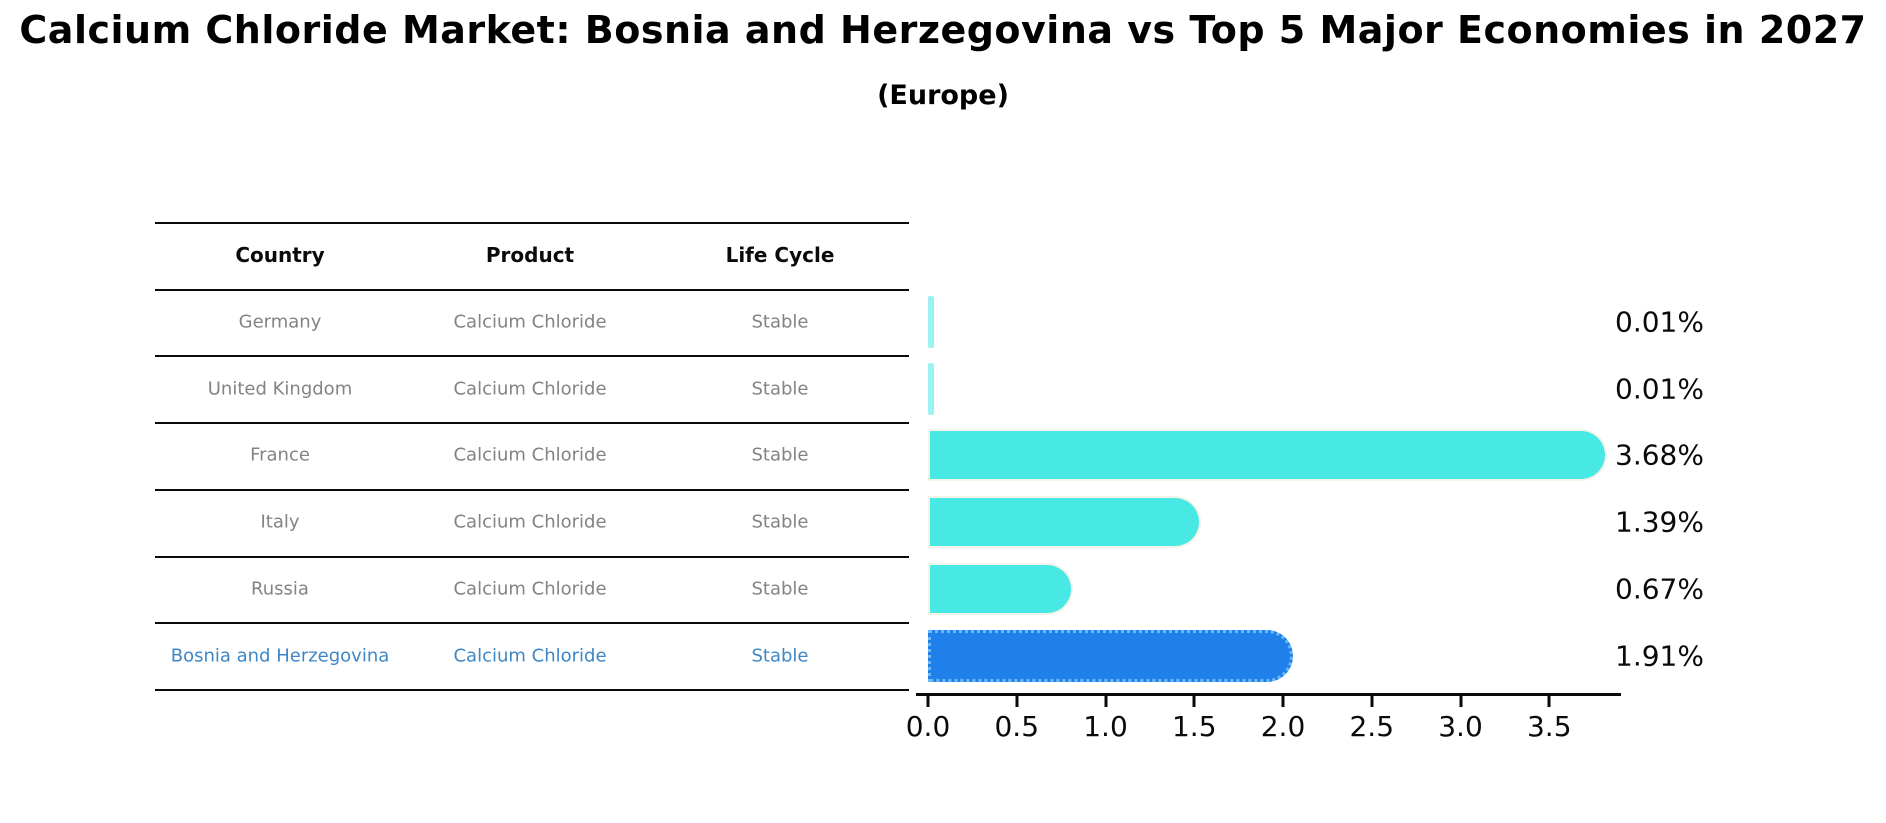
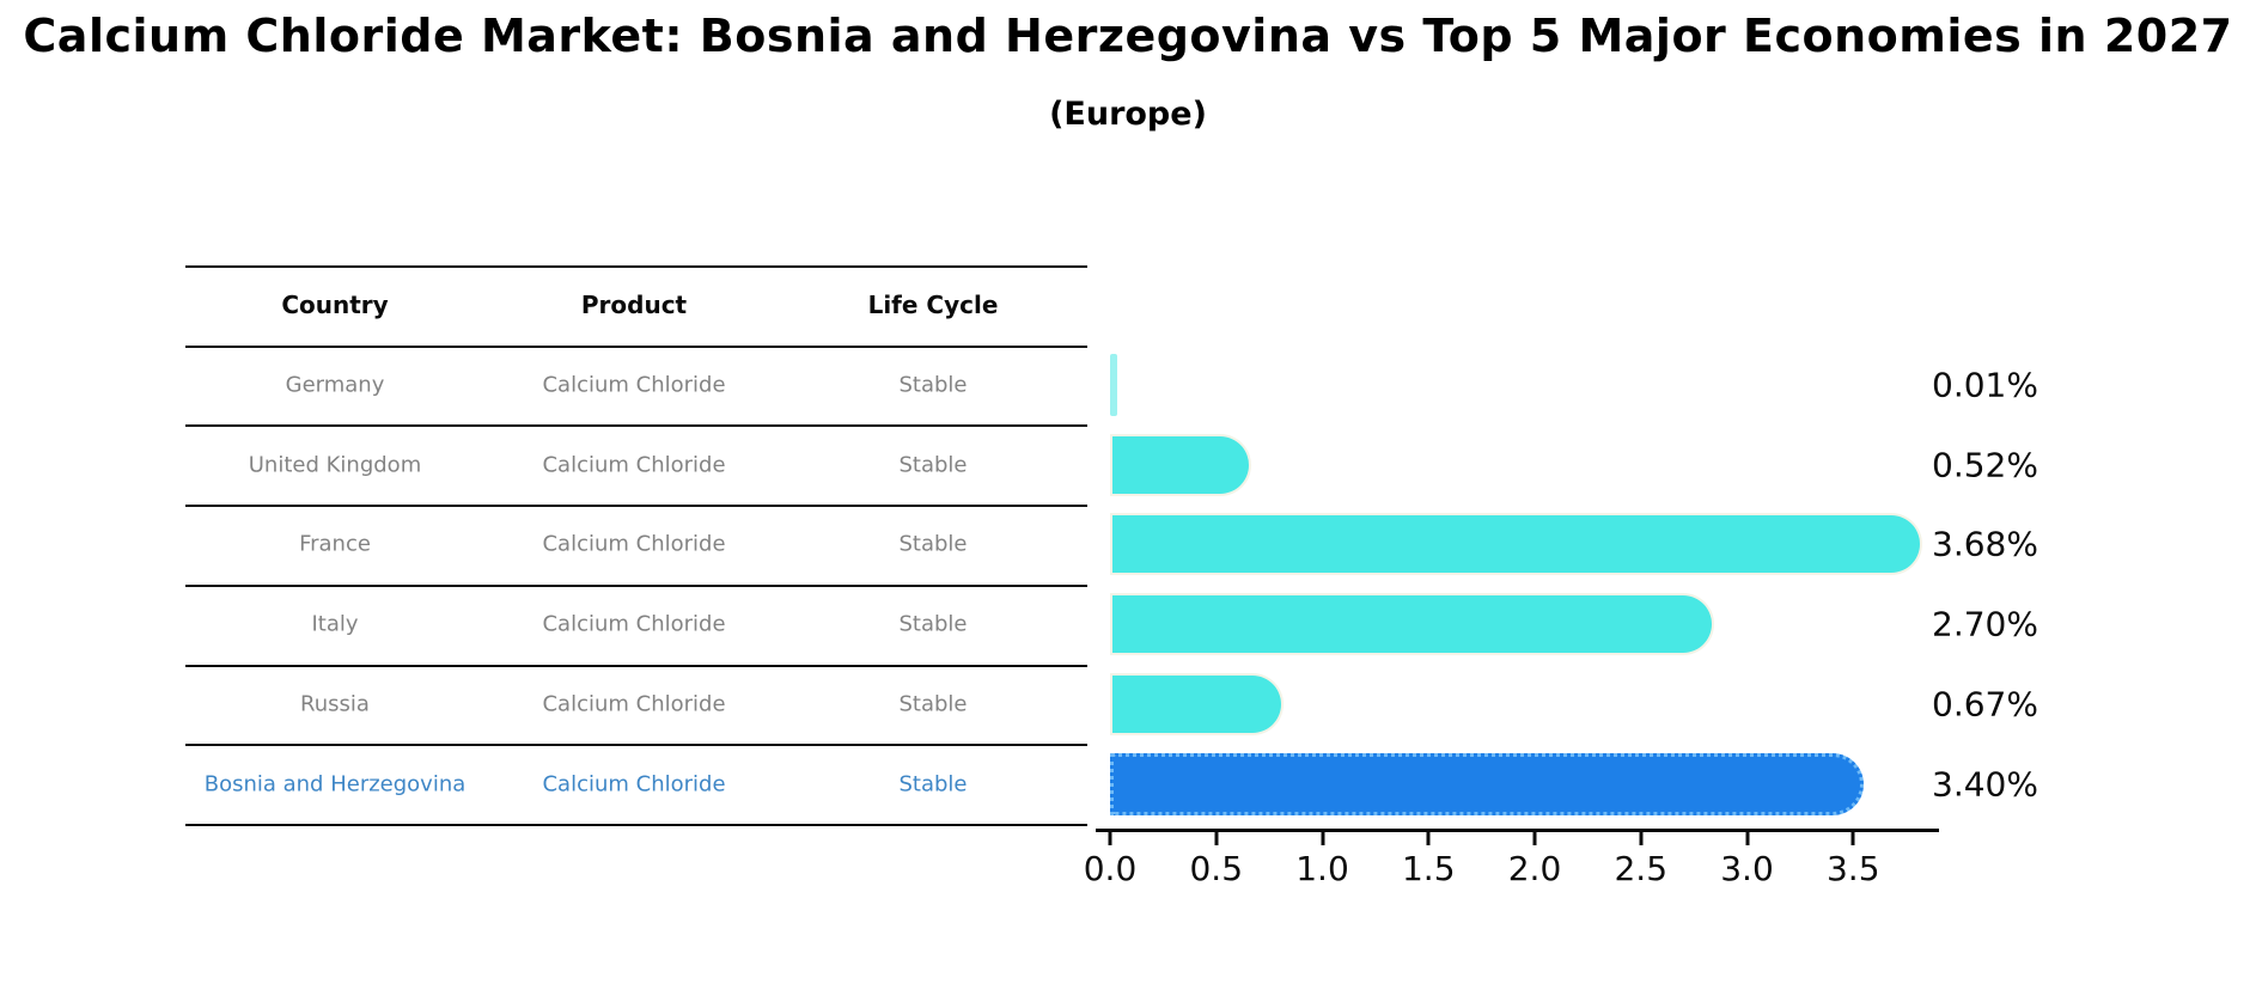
United Kingdom: 0.01% -> 0.52%
Italy: 1.39% -> 2.70%
Bosnia and Herzegovina: 1.91% -> 3.40%
